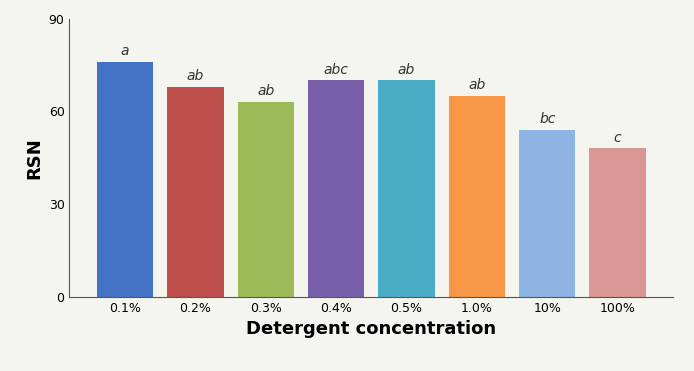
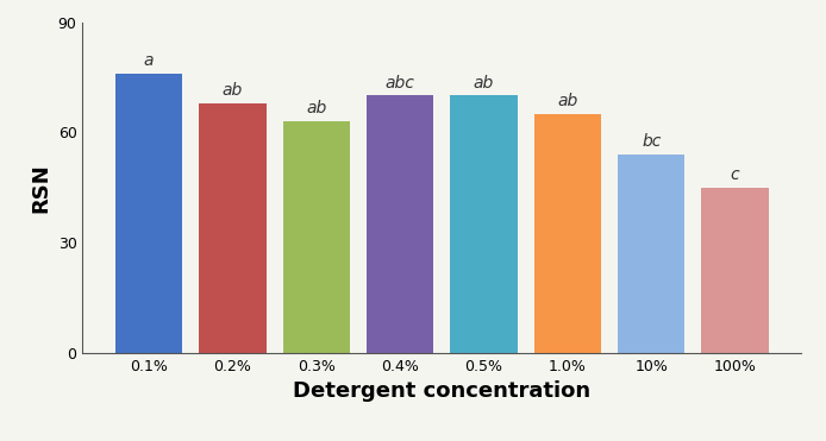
100%: 48 -> 45
